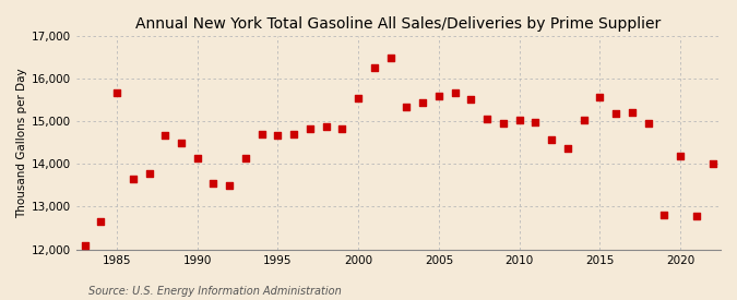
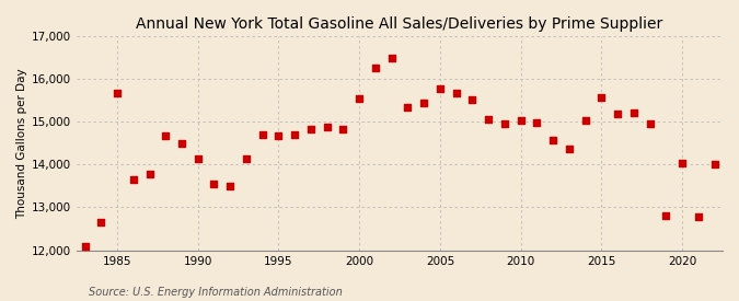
2005: 15,600 -> 15,780
2020: 14,200 -> 14,030
